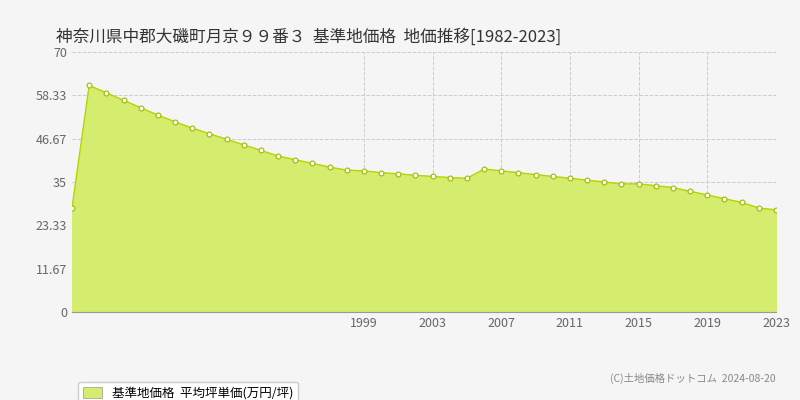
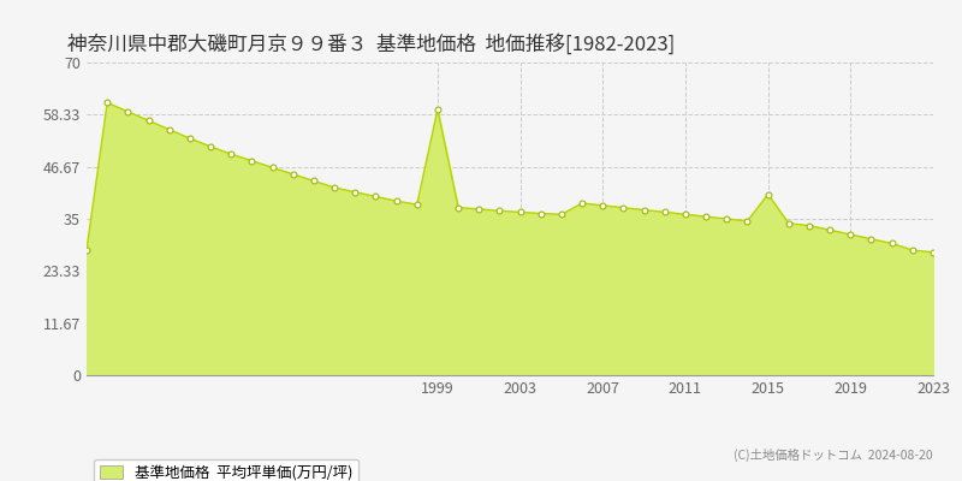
1999: 38.0 -> 59.5
2015: 34.5 -> 40.5
